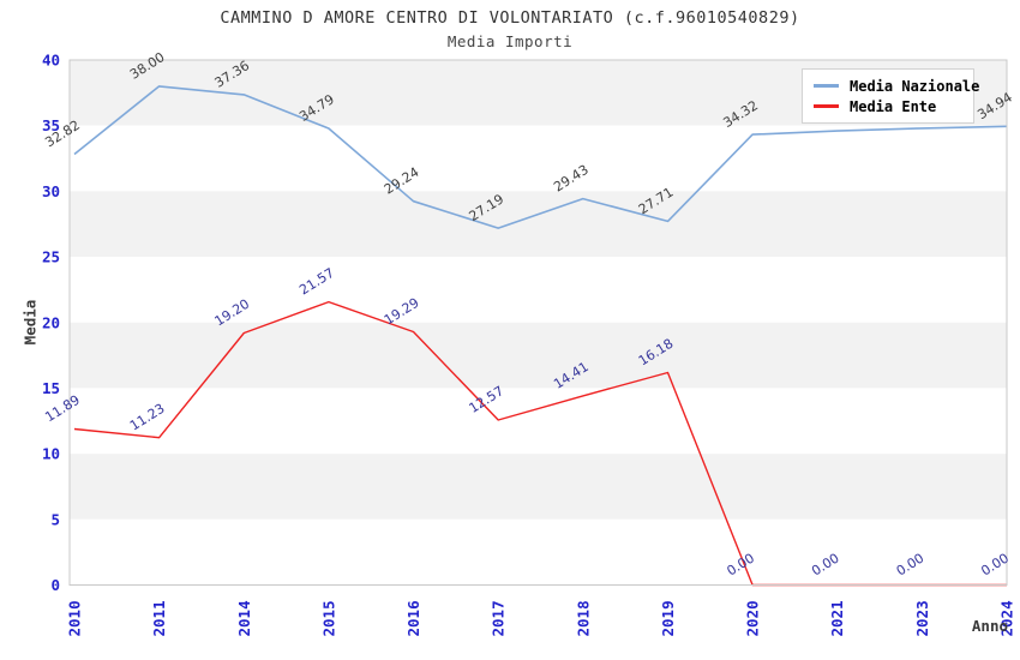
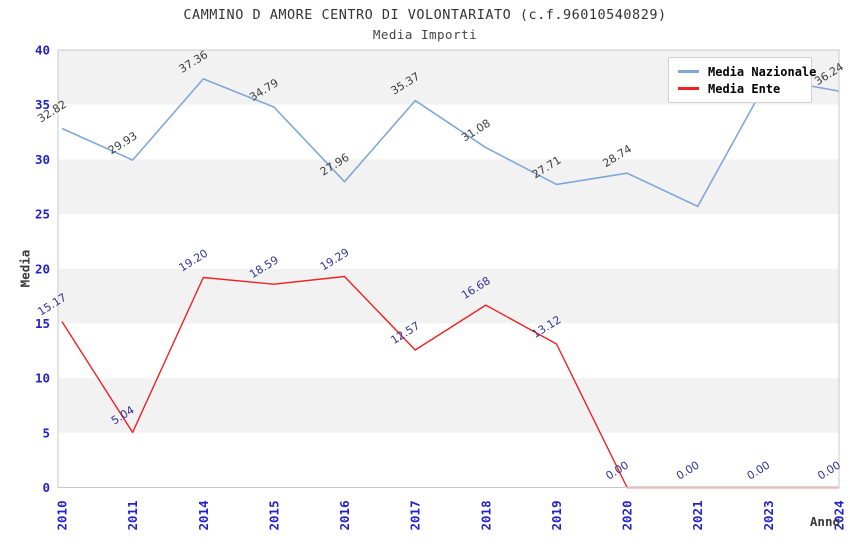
Media Ente/2010: 11.89 -> 15.17
Media Nazionale/2011: 38.00 -> 29.93
Media Ente/2011: 11.23 -> 5.04
Media Ente/2015: 21.57 -> 18.59
Media Nazionale/2016: 29.24 -> 27.96
Media Nazionale/2017: 27.19 -> 35.37
Media Nazionale/2018: 29.43 -> 31.08
Media Ente/2018: 14.41 -> 16.68
Media Ente/2019: 16.18 -> 13.12
Media Nazionale/2020: 34.32 -> 28.74
Media Nazionale/2021: 34.6 -> 25.7
Media Nazionale/2023: 34.8 -> 37.4
Media Nazionale/2024: 34.94 -> 36.24
